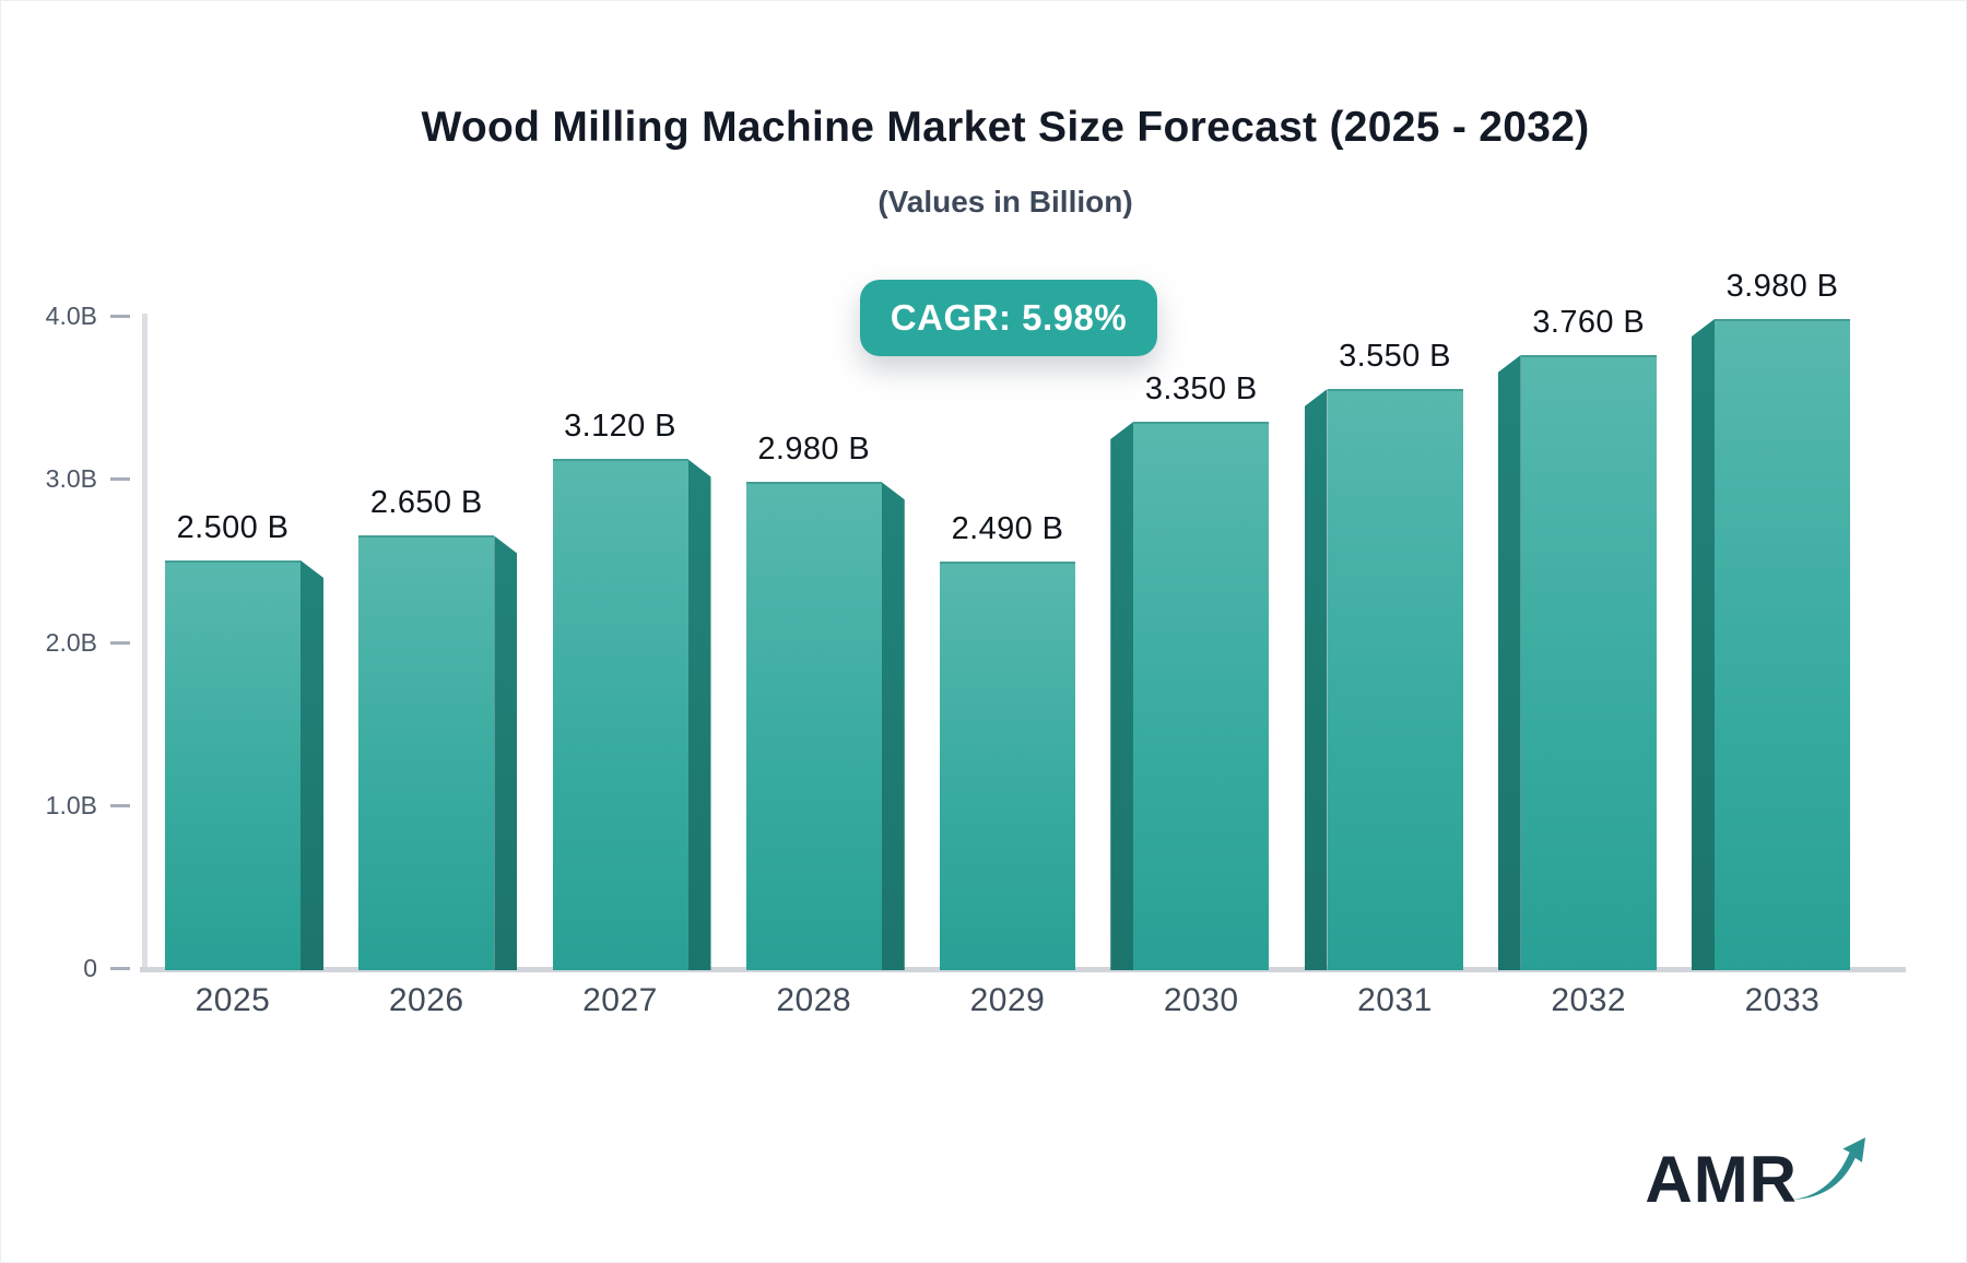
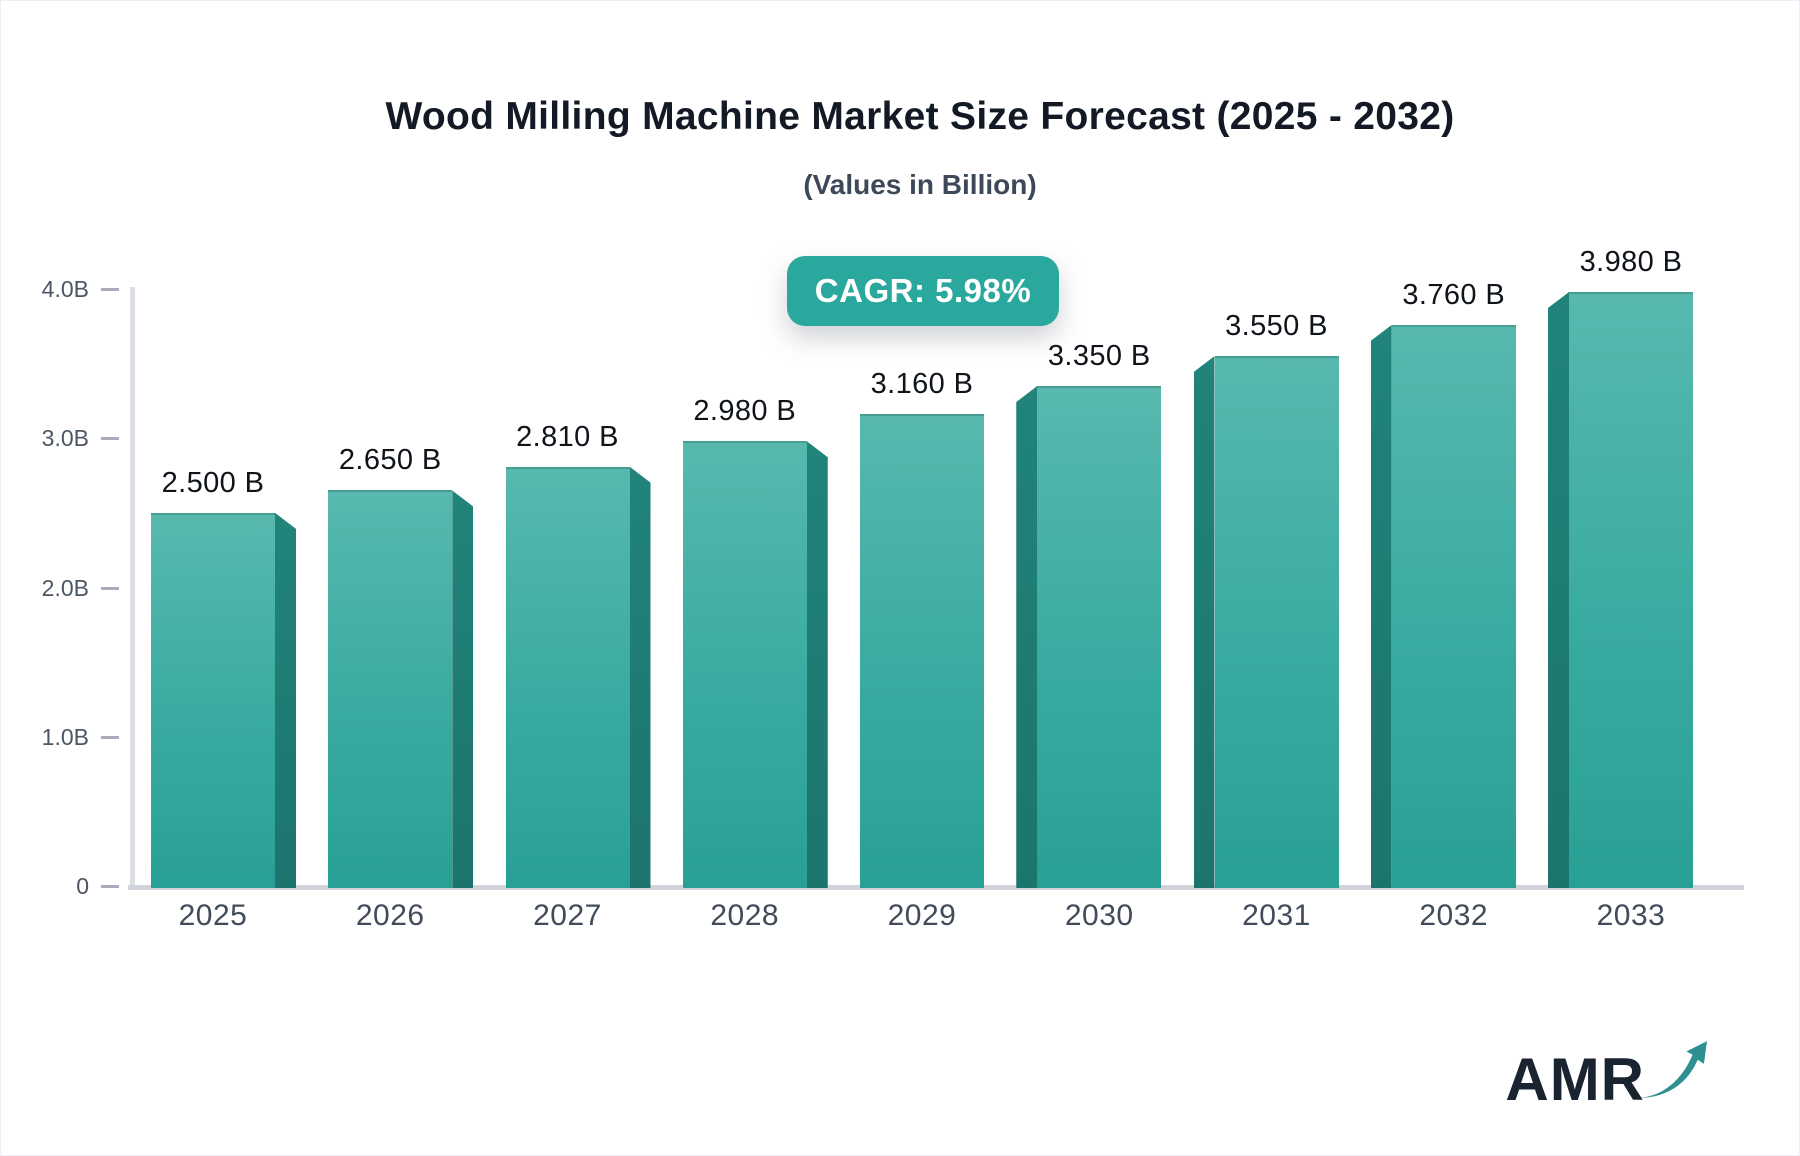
2027: 3.120 -> 2.810
2029: 2.490 -> 3.160
